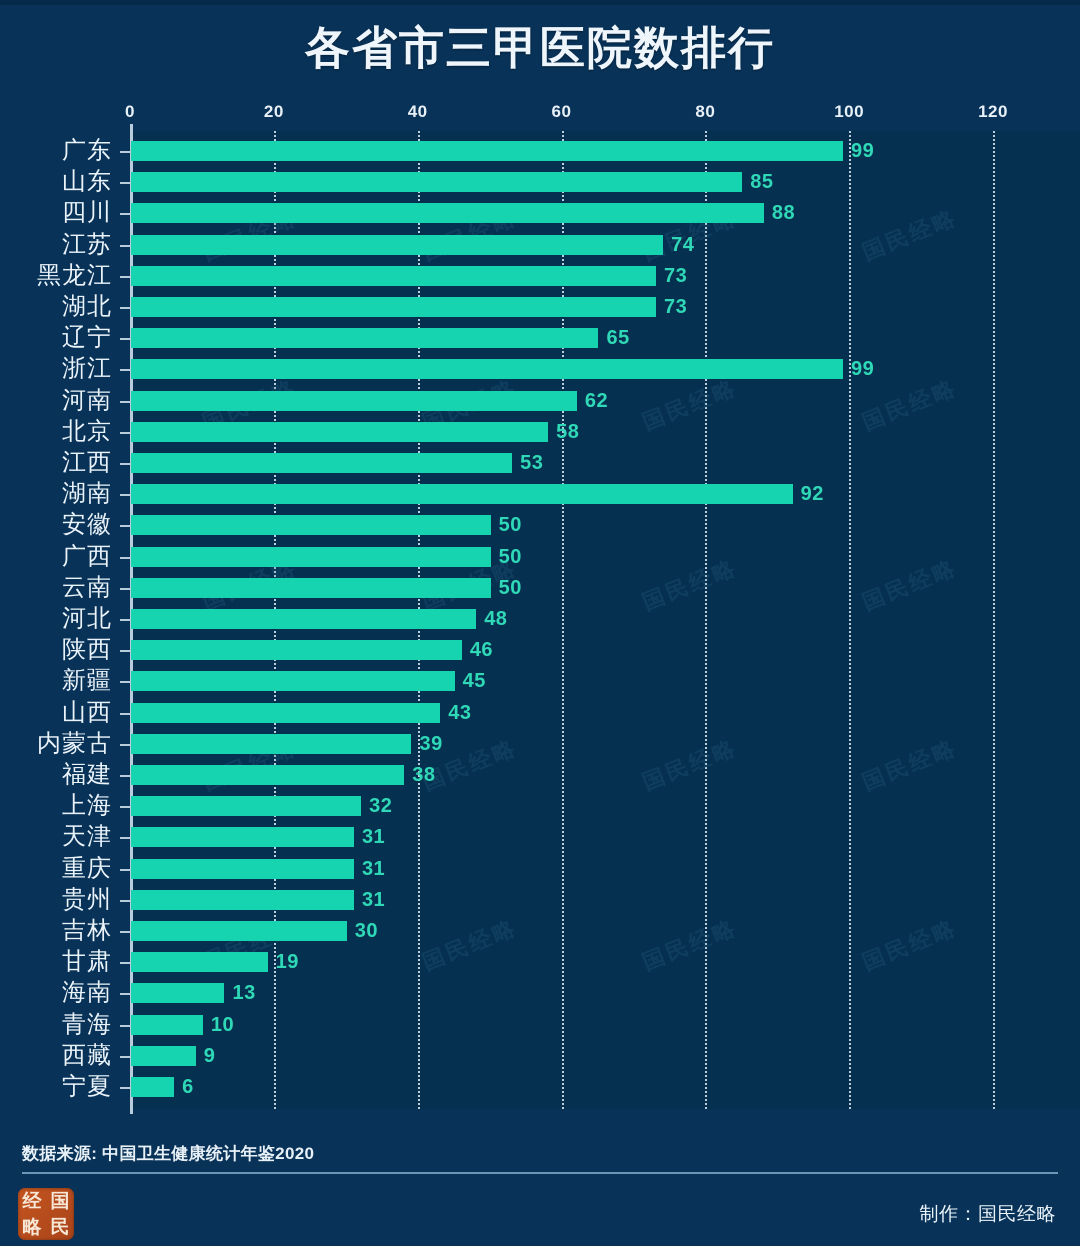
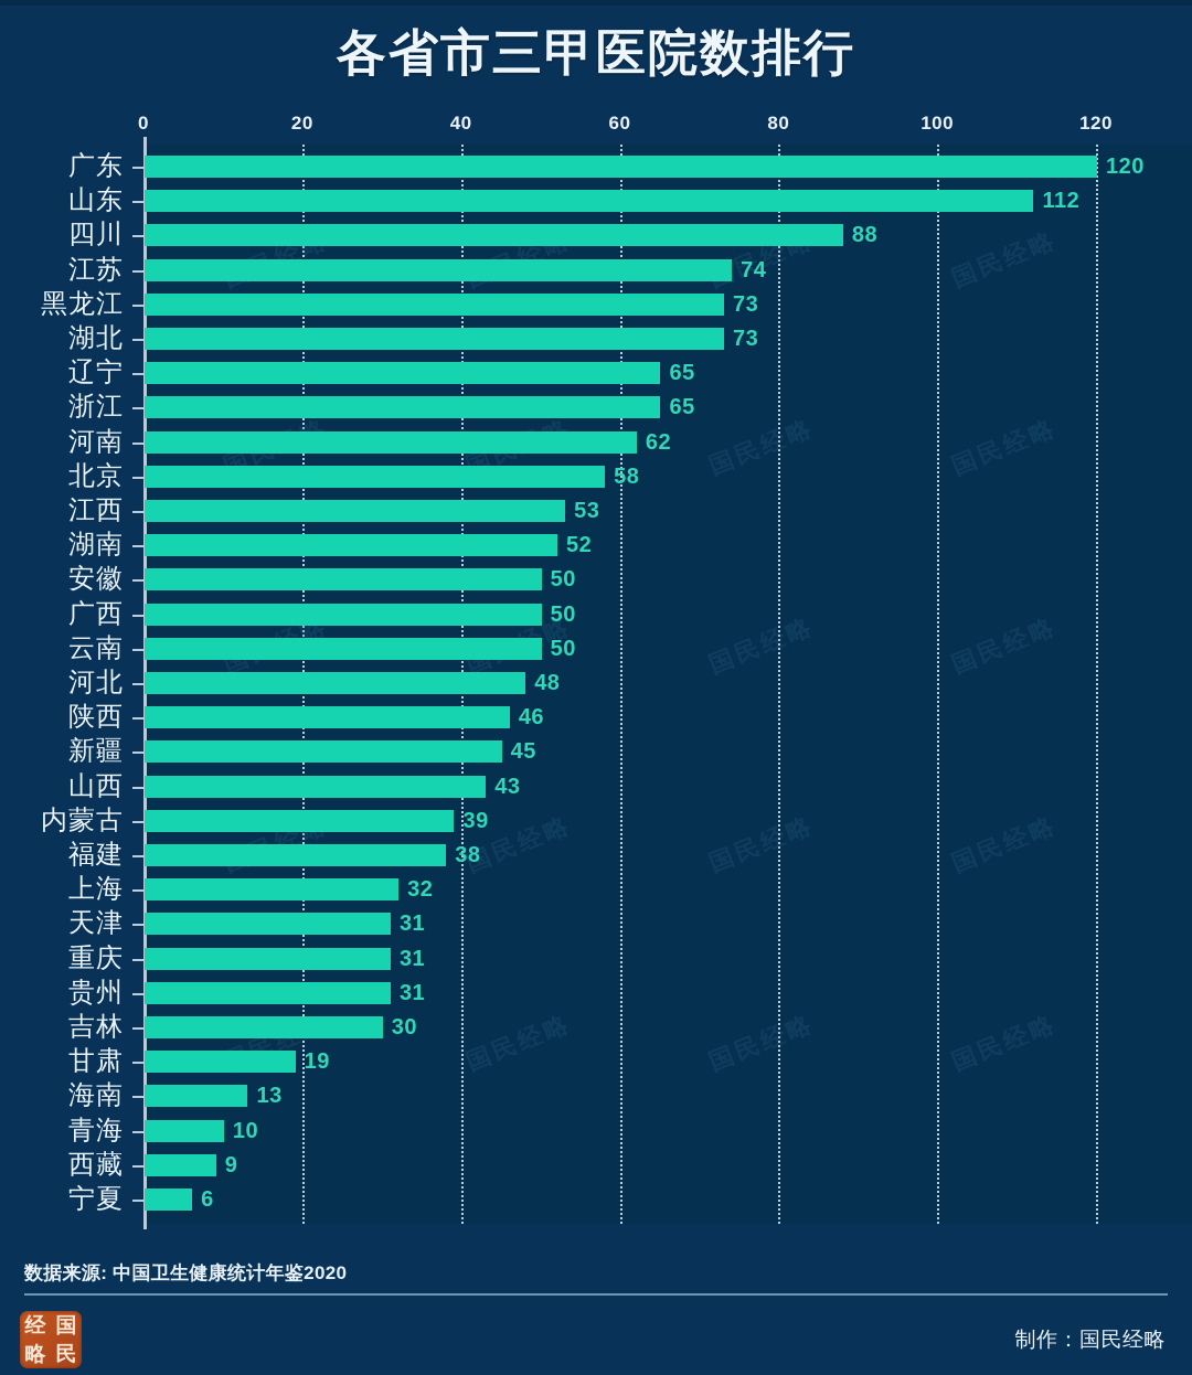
广东: 99 -> 120
山东: 85 -> 112
浙江: 99 -> 65
湖南: 92 -> 52
